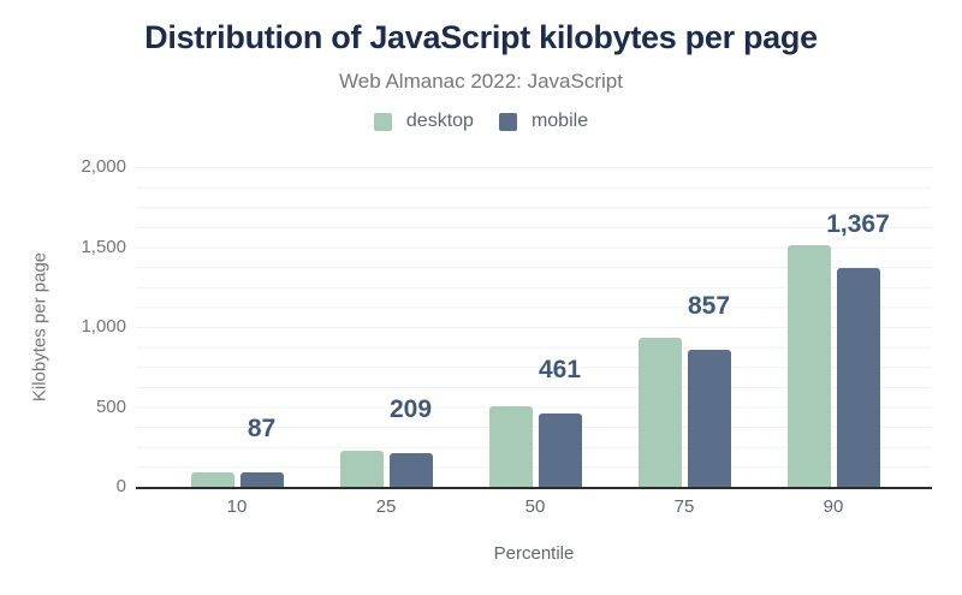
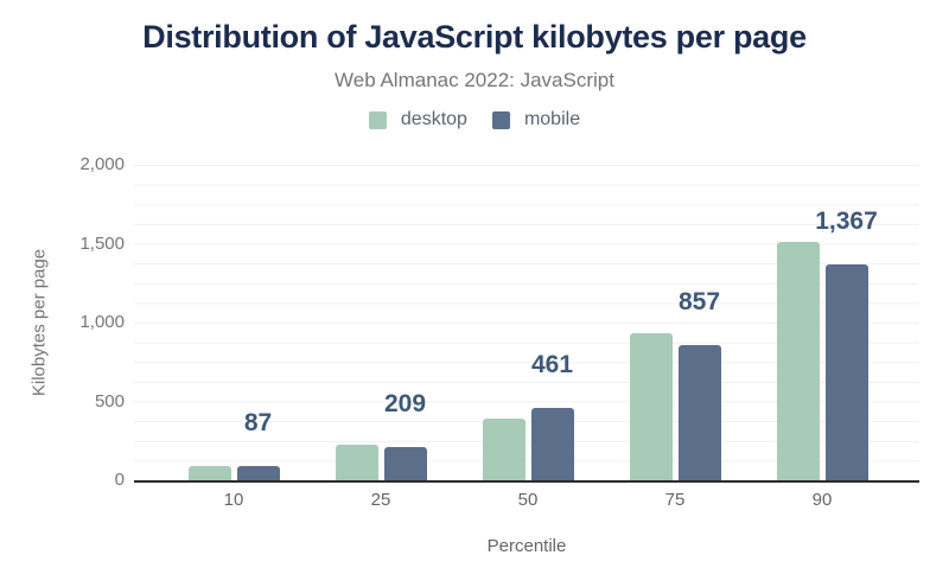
desktop/50: 500 -> 390
